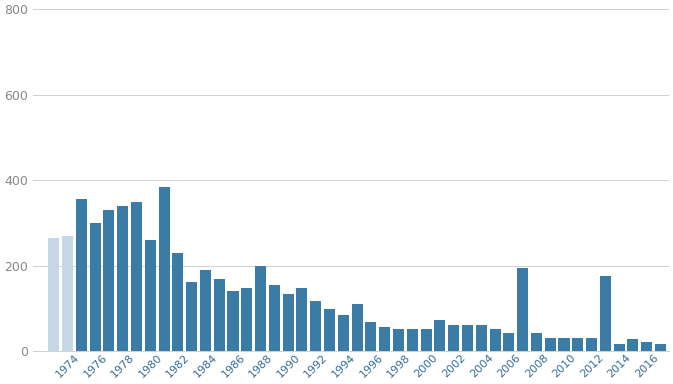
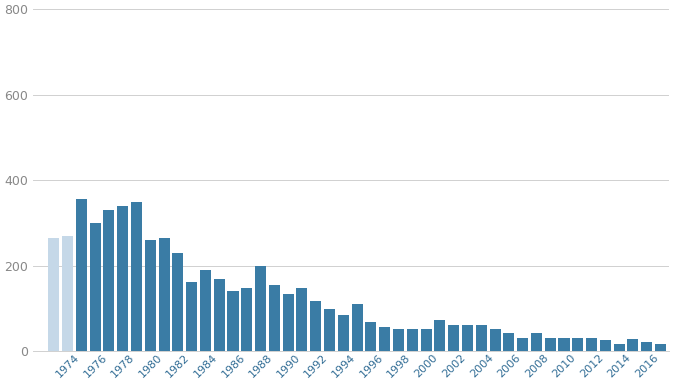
1980: 385 -> 265
2006: 195 -> 32
2012: 175 -> 27
